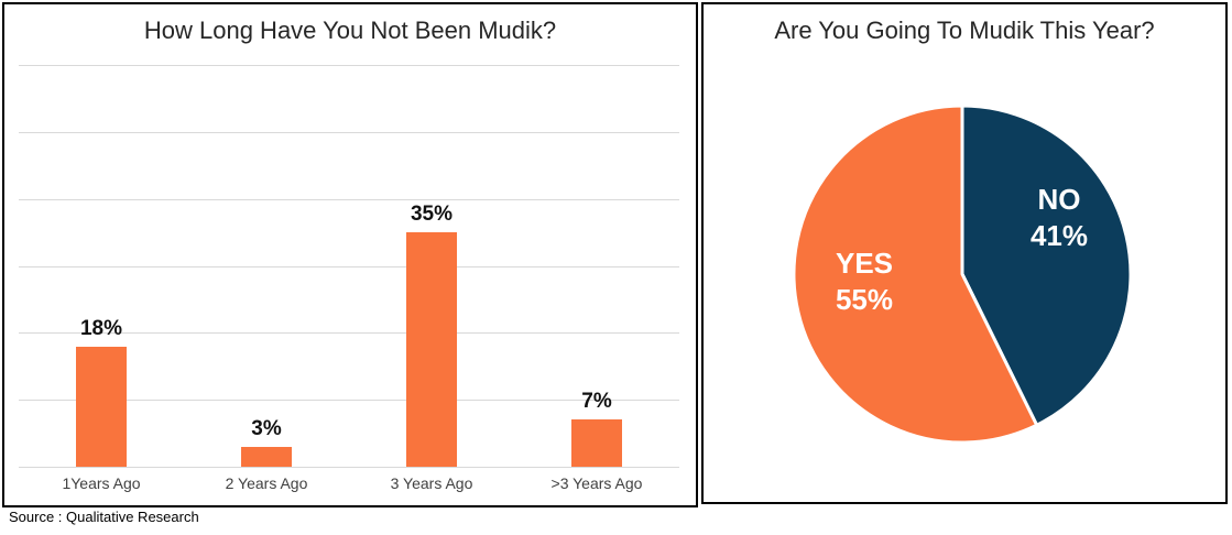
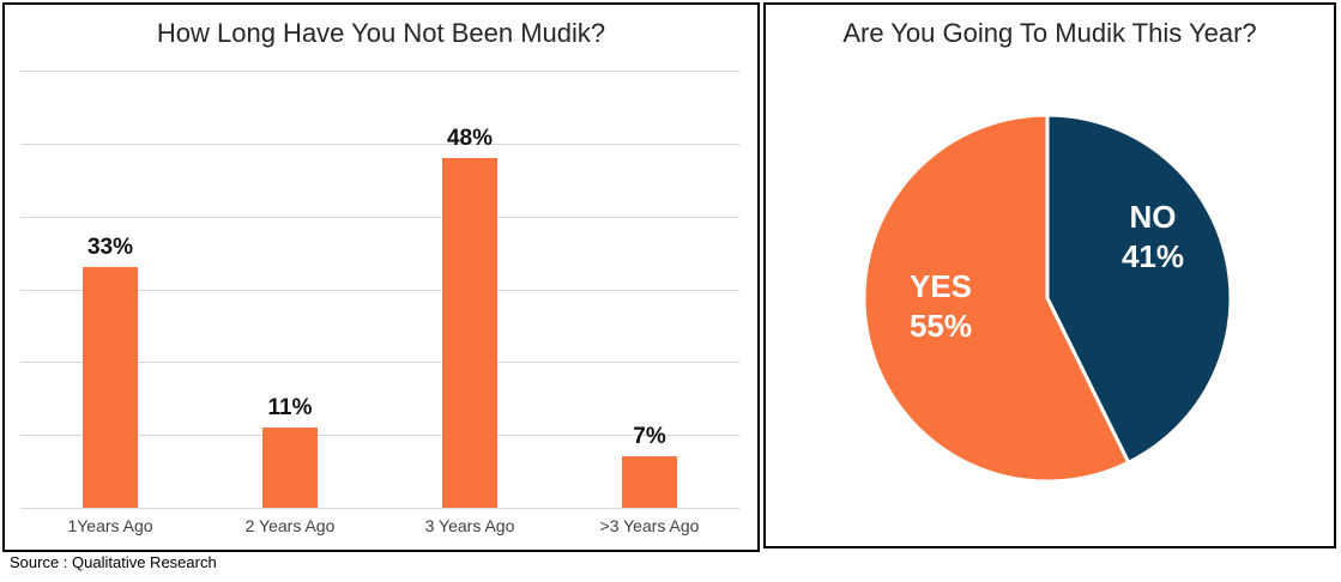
How Long Have You Not Been Mudik?/1Years Ago: 18% -> 33%
How Long Have You Not Been Mudik?/2 Years Ago: 3% -> 11%
How Long Have You Not Been Mudik?/3 Years Ago: 35% -> 48%
